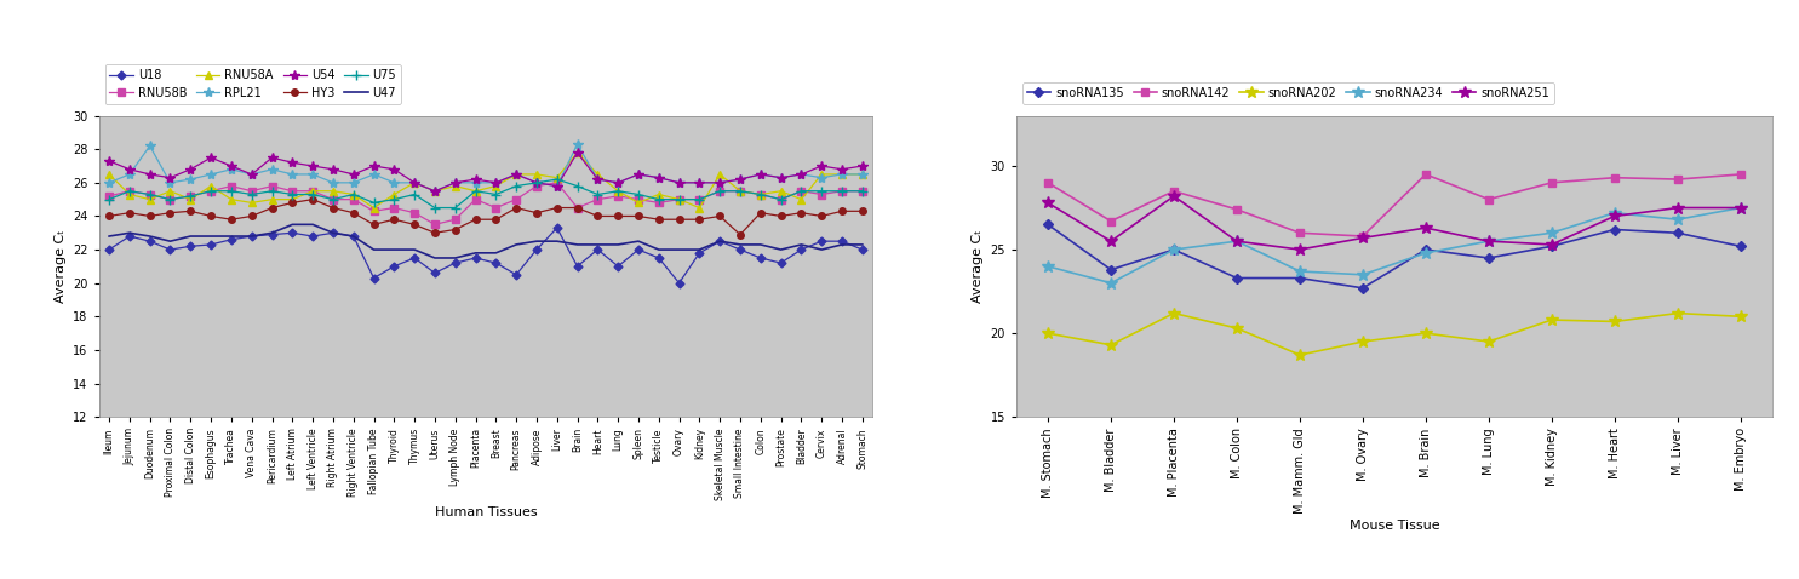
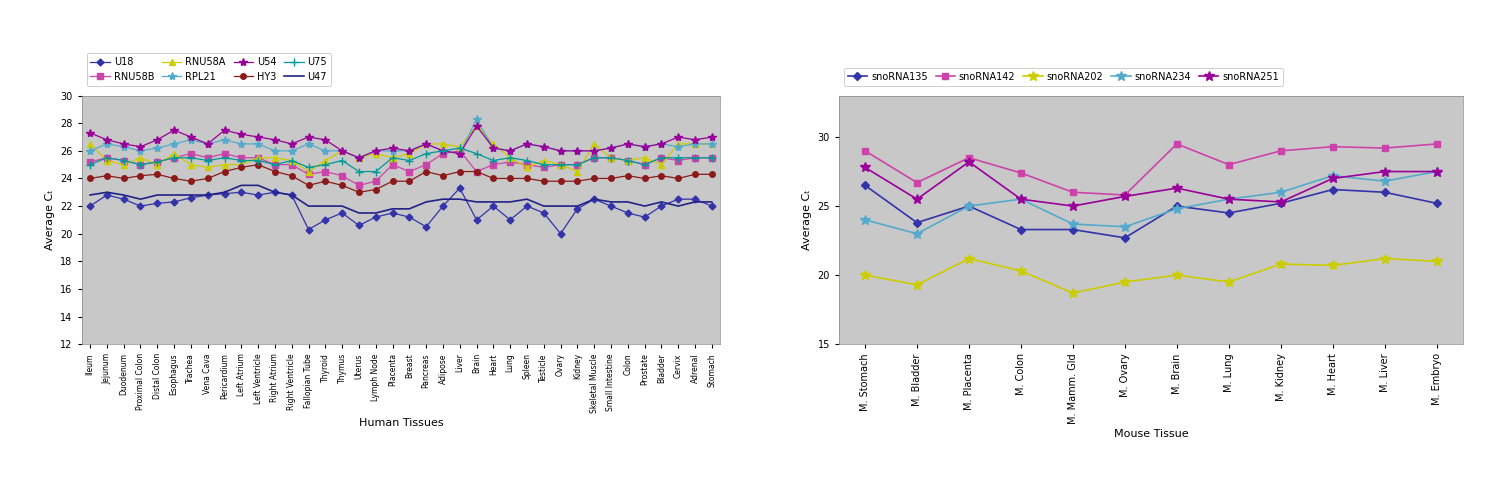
RPL21/Duodenum: 28.2 -> 26.3
HY3/Small Intestine: 22.9 -> 24.0
